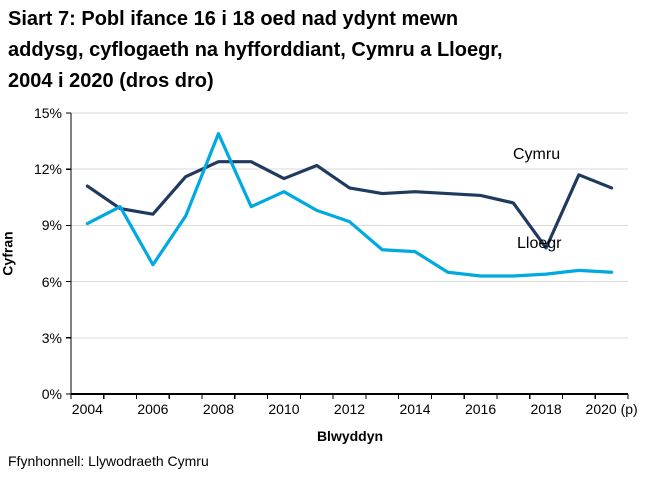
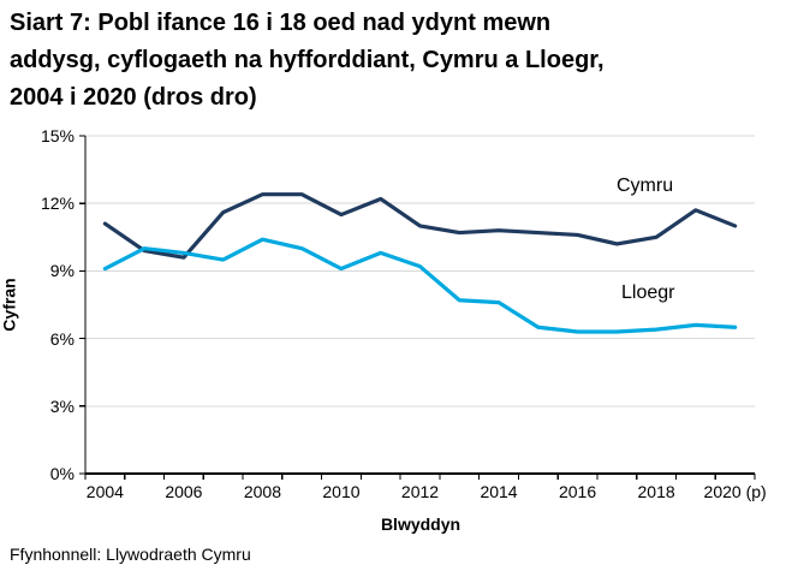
Lloegr/2006: 6.9% -> 9.8%
Lloegr/2008: 13.9% -> 10.4%
Lloegr/2010: 10.8% -> 9.1%
Cymru/2018: 7.8% -> 10.5%
